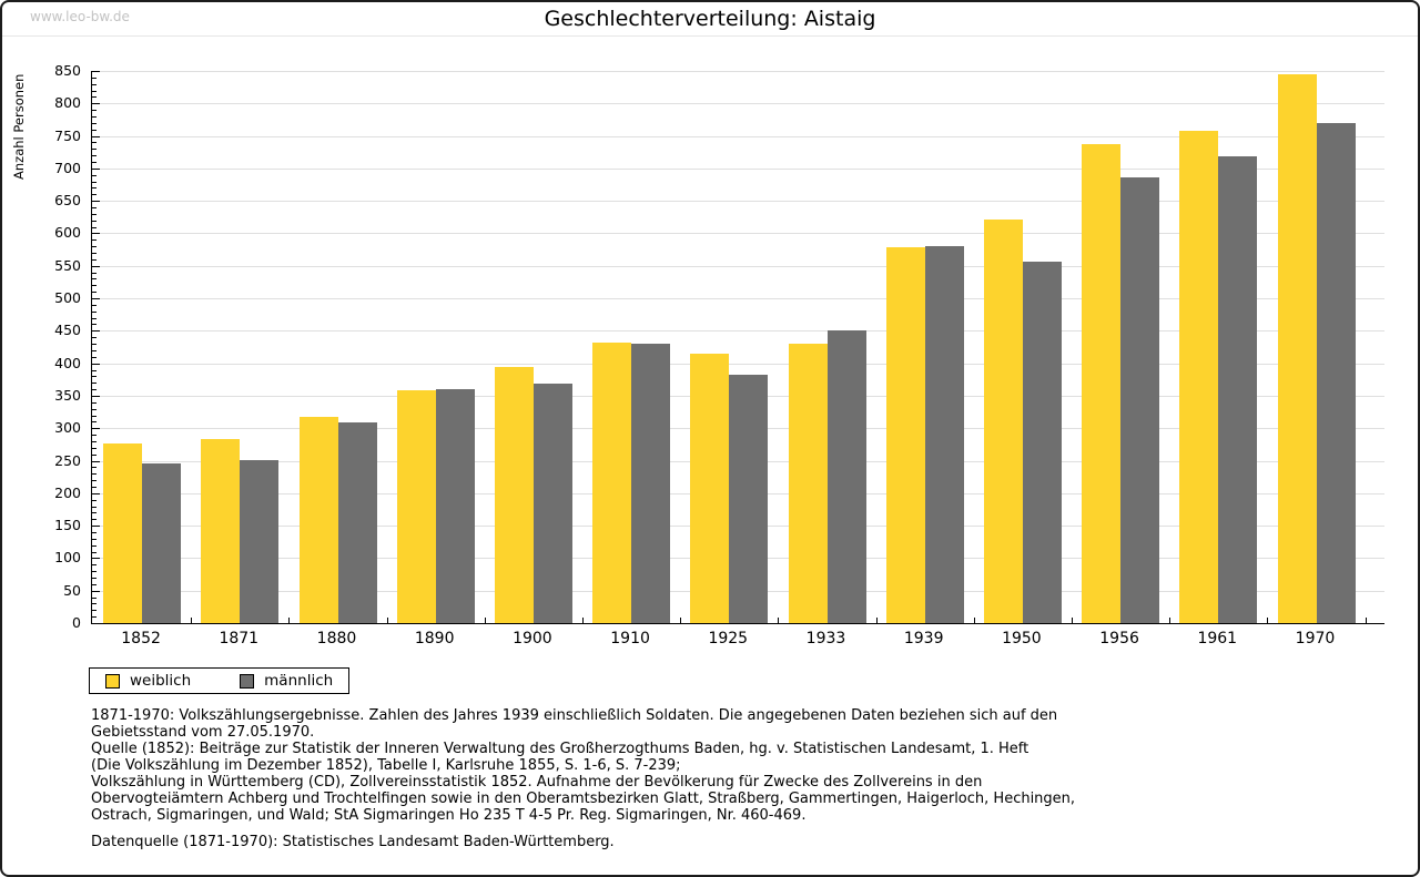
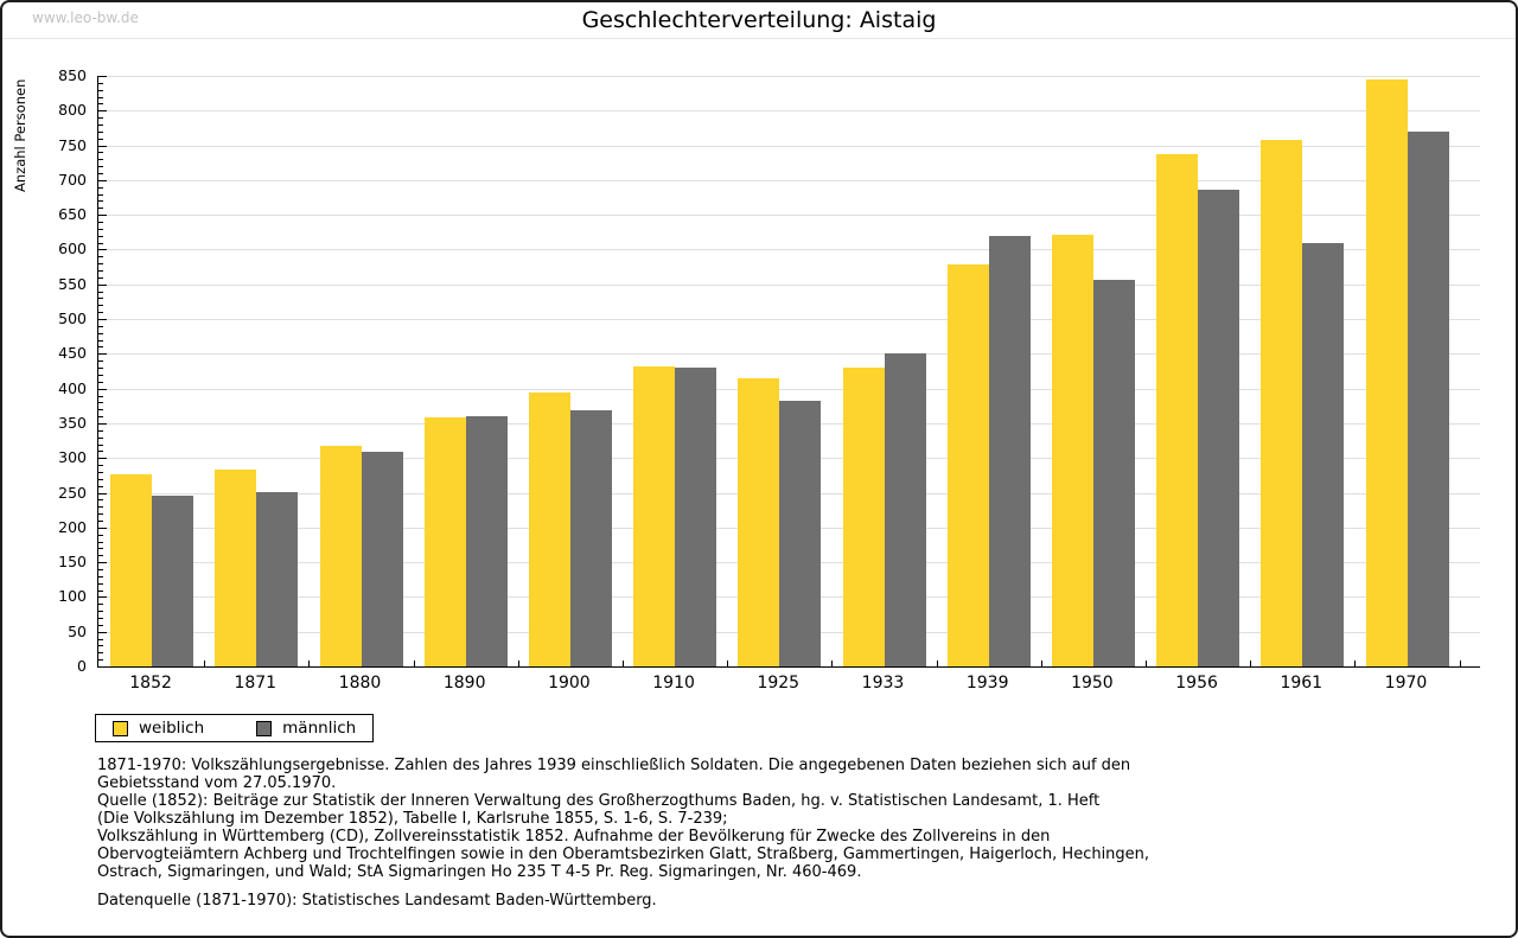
männlich/1939: 580 -> 620
männlich/1961: 720 -> 610
